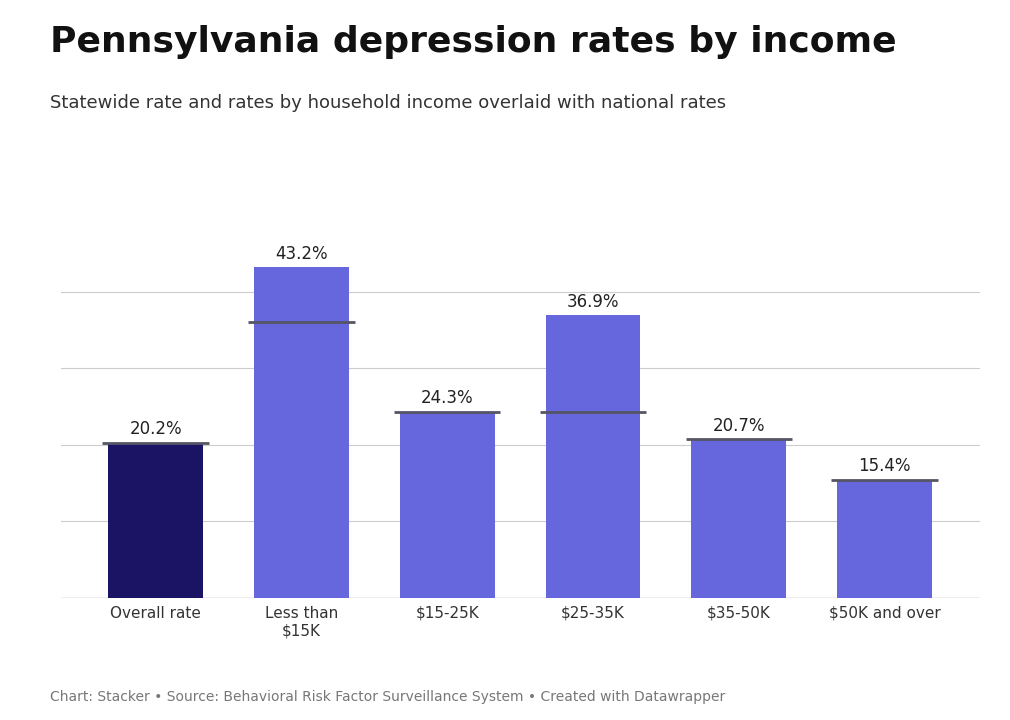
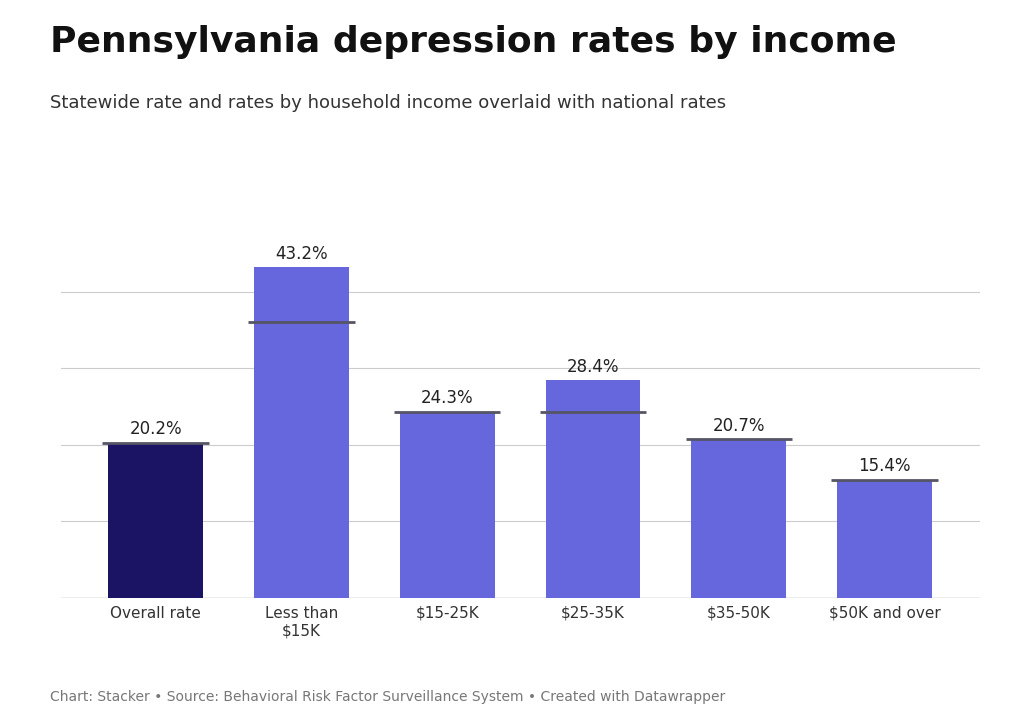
$25-35K: 36.9% -> 28.4%
